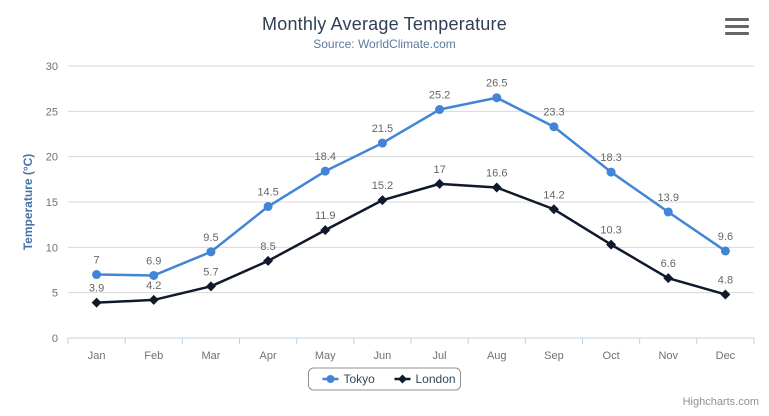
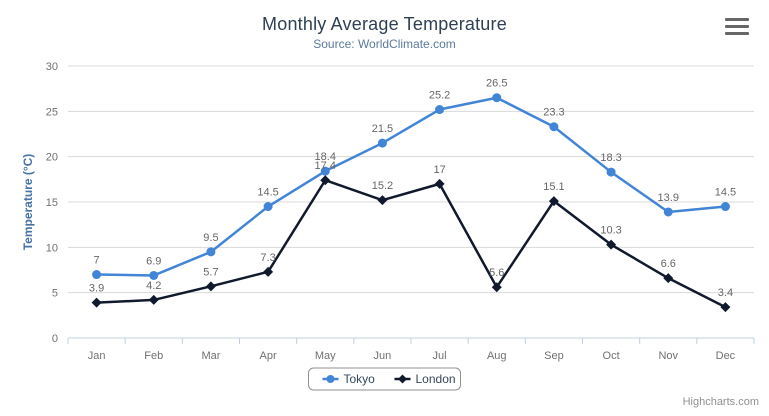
London/Apr: 8.5 -> 7.3
London/May: 11.9 -> 17.4
London/Aug: 16.6 -> 5.6
London/Sep: 14.2 -> 15.1
Tokyo/Dec: 9.6 -> 14.5
London/Dec: 4.8 -> 3.4
